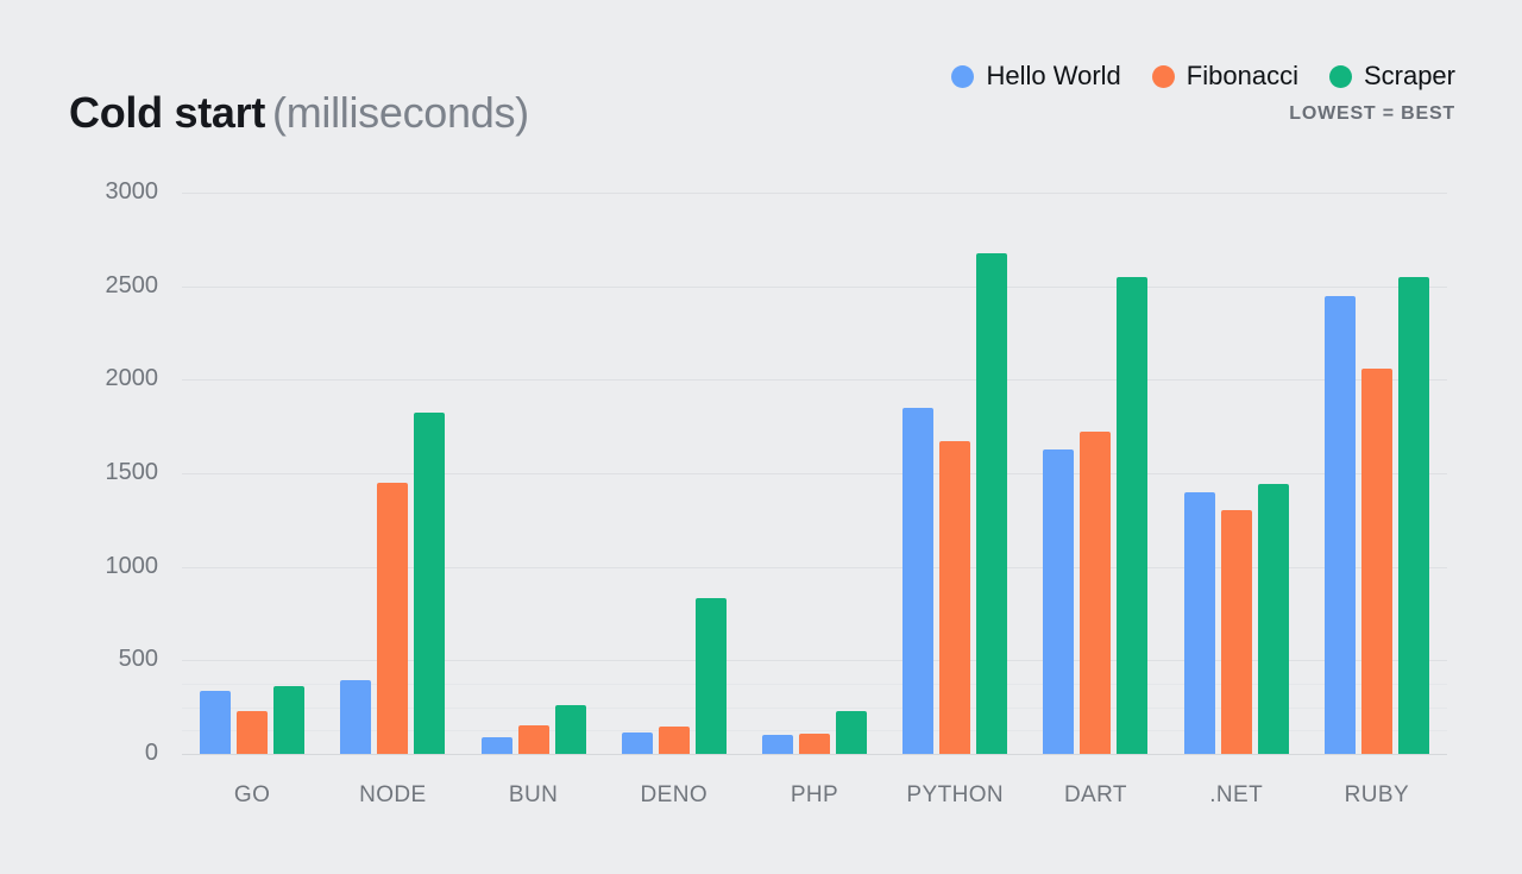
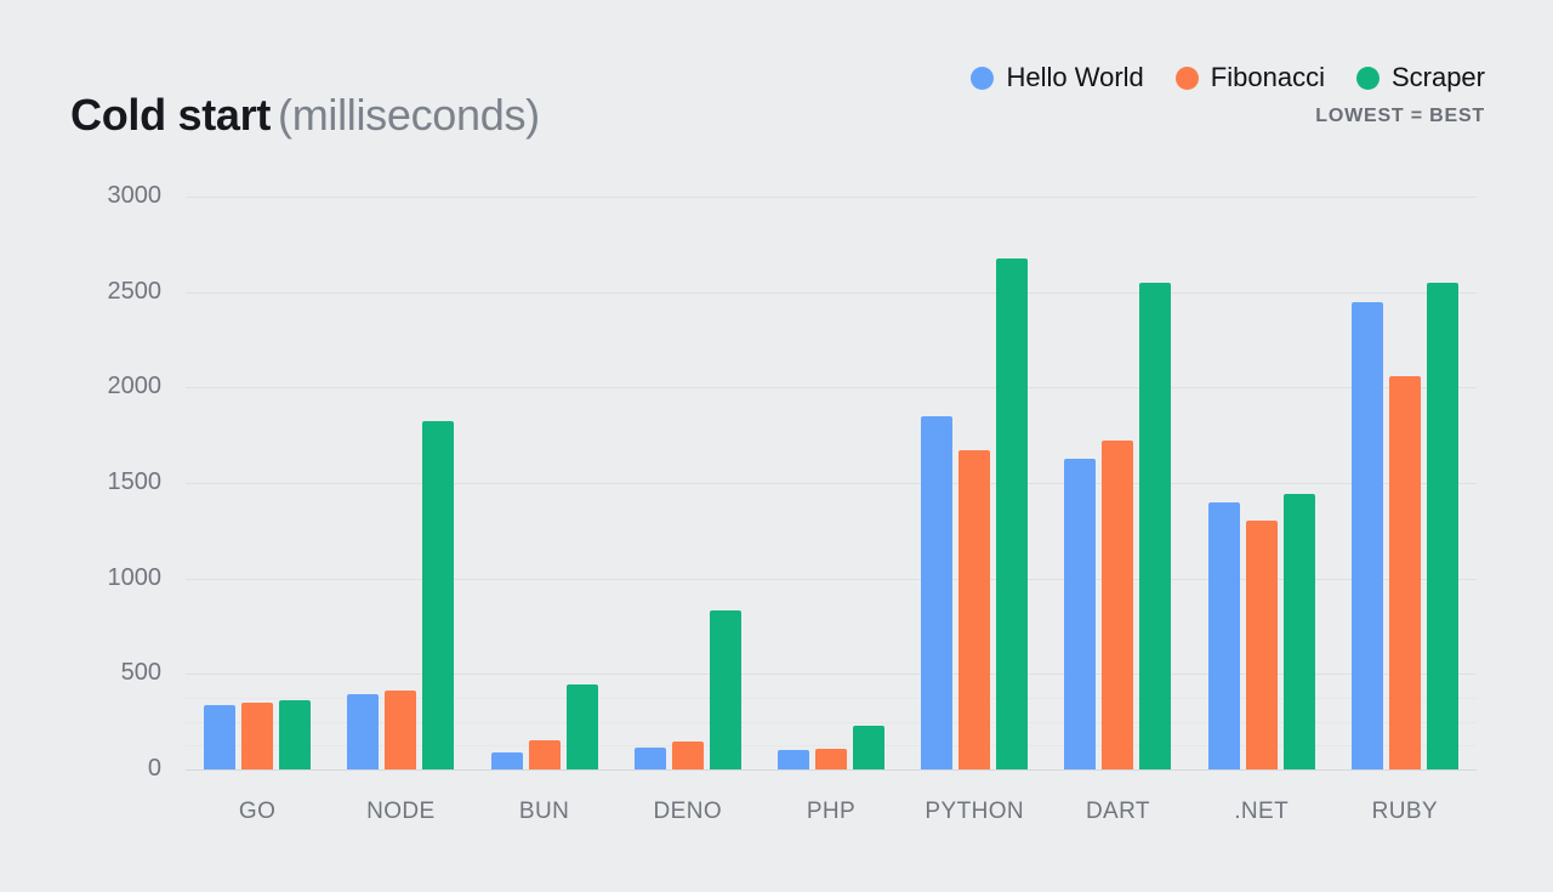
Fibonacci/GO: 230 -> 350
Fibonacci/NODE: 1450 -> 420
Scraper/BUN: 260 -> 440
